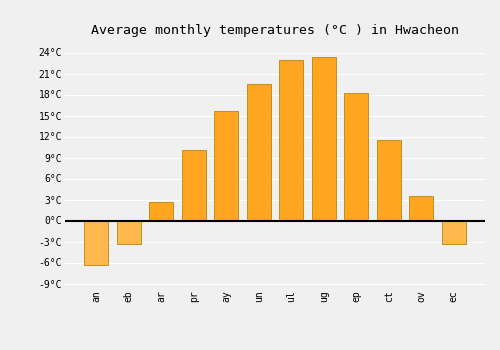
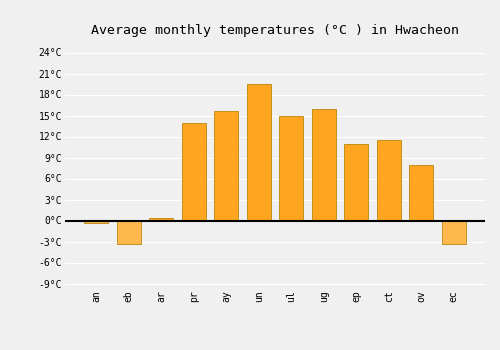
an: -6.3°C -> -0.4°C
ar: 2.6°C -> 0.4°C
pr: 10.1°C -> 14.0°C
ul: 23.0°C -> 15.0°C
ug: 23.4°C -> 16.0°C
ep: 18.2°C -> 11.0°C
ov: 3.5°C -> 8.0°C
